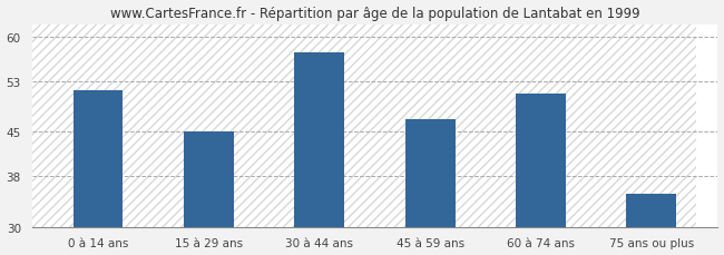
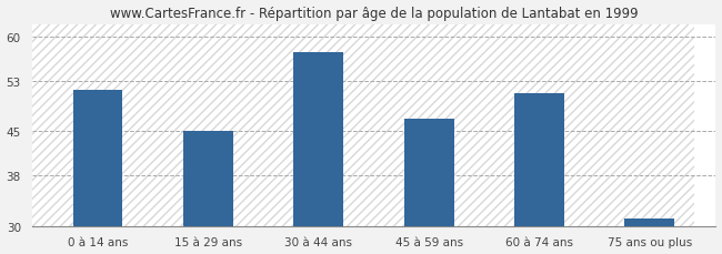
75 ans ou plus: 35.2 -> 31.2
